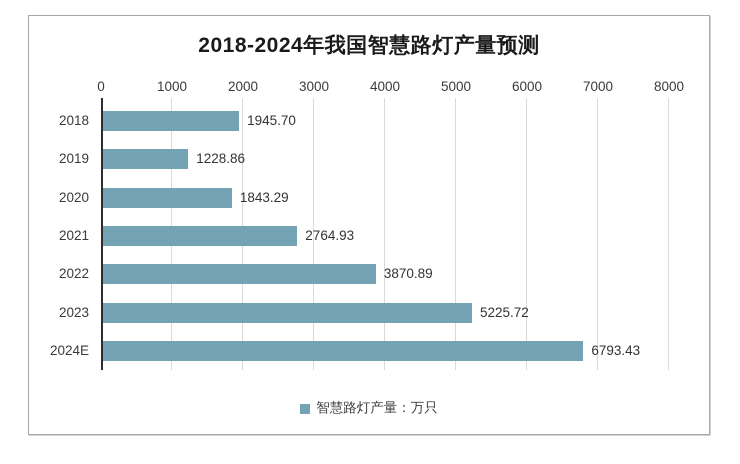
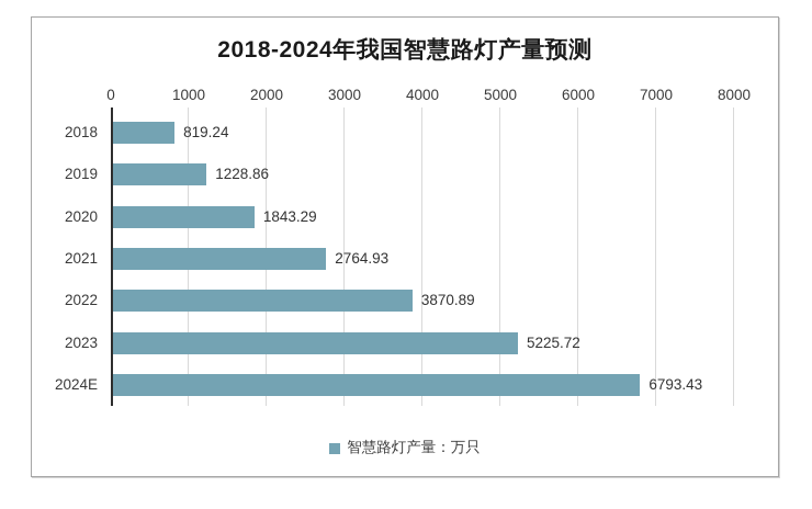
2018: 1945.70 -> 819.24
